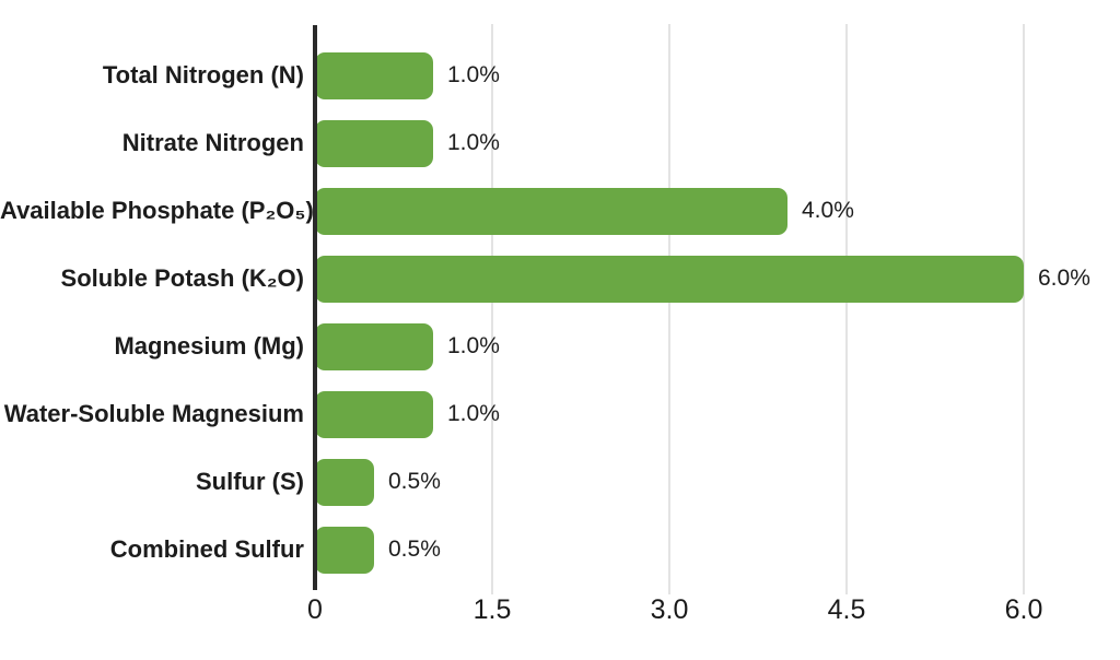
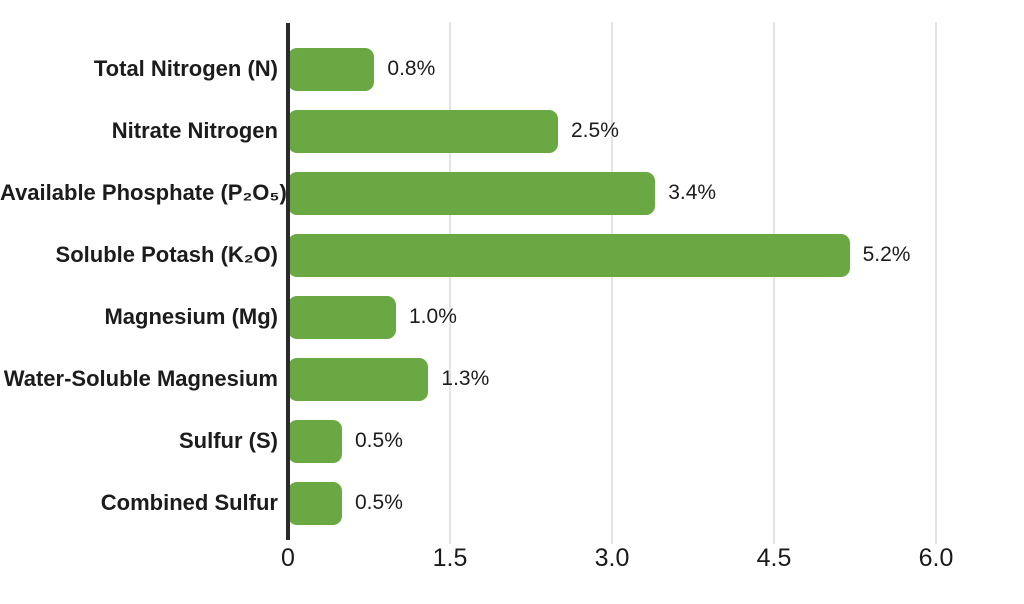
Total Nitrogen (N): 1.0% -> 0.8%
Nitrate Nitrogen: 1.0% -> 2.5%
Available Phosphate (P₂O₅): 4.0% -> 3.4%
Soluble Potash (K₂O): 6.0% -> 5.2%
Water-Soluble Magnesium: 1.0% -> 1.3%
